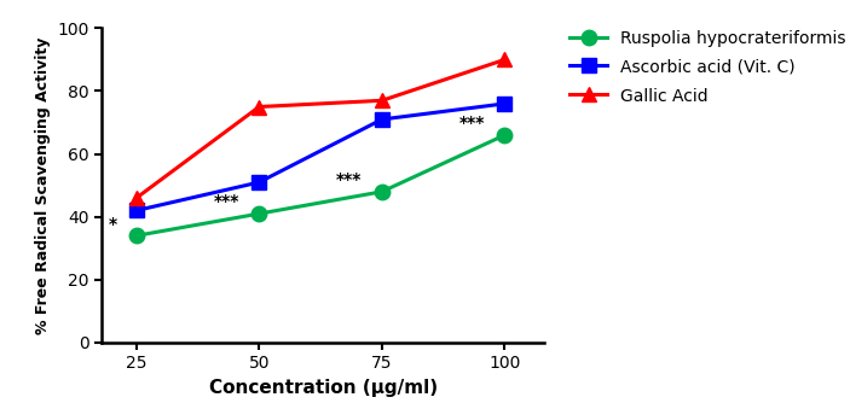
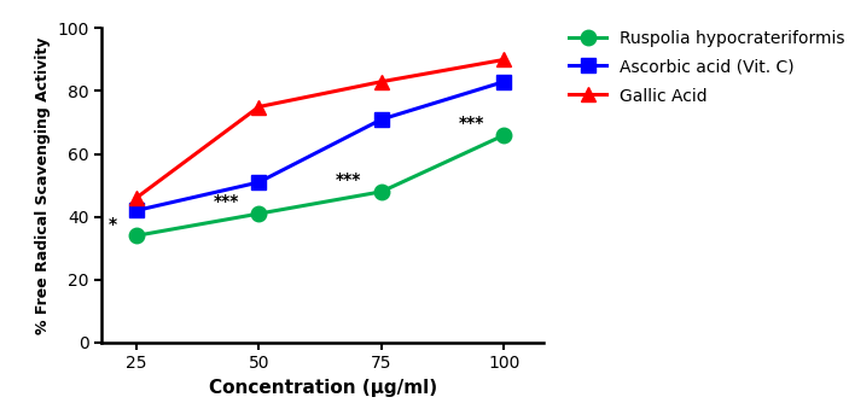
Gallic Acid/75: 77 -> 83
Ascorbic acid (Vit. C)/100: 76 -> 83
